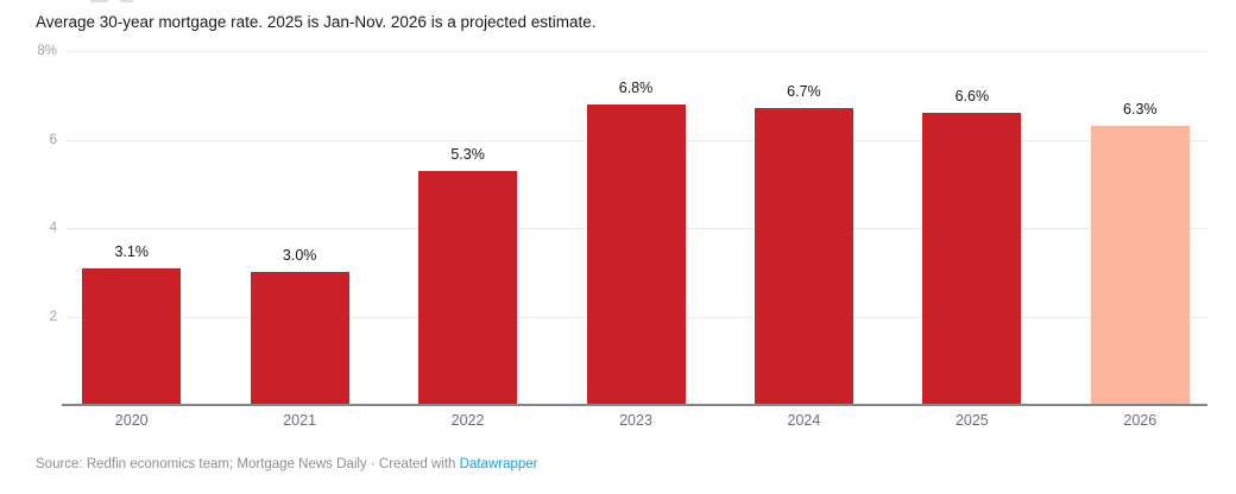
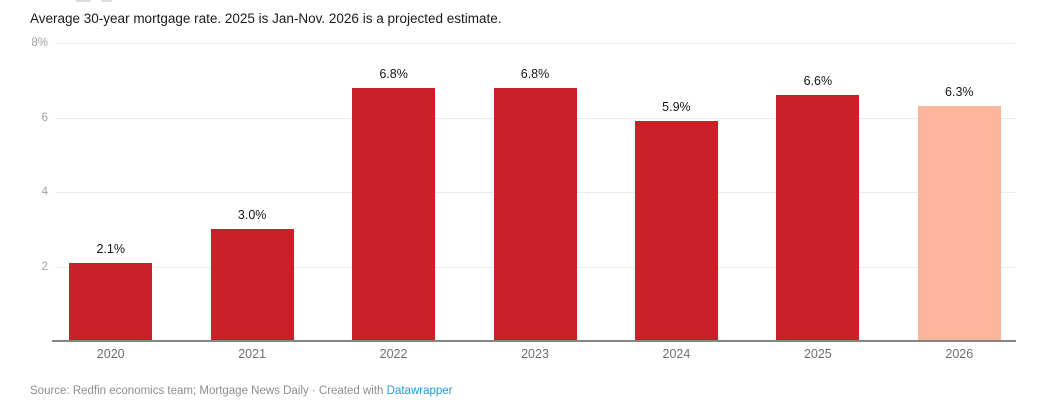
2020: 3.1% -> 2.1%
2022: 5.3% -> 6.8%
2024: 6.7% -> 5.9%
